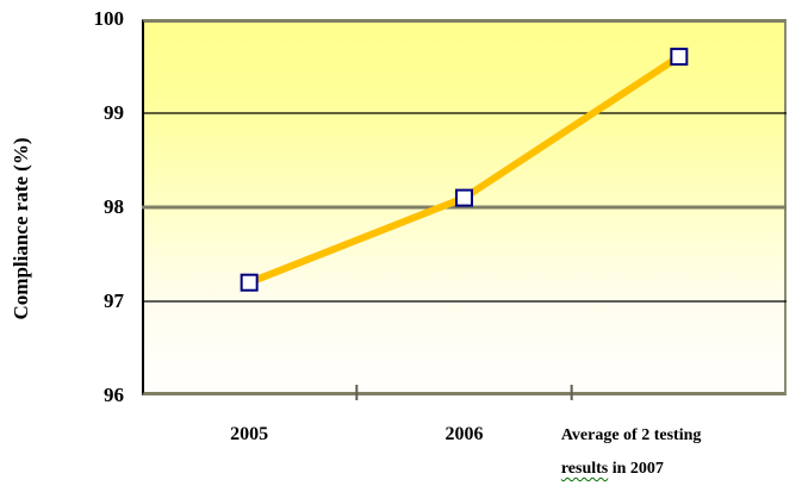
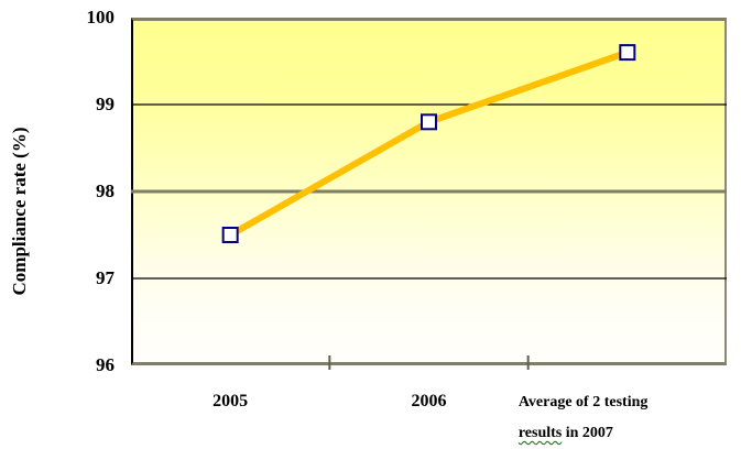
2005: 97.2 -> 97.5
2006: 98.1 -> 98.8
